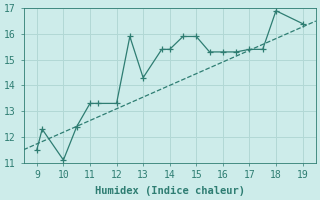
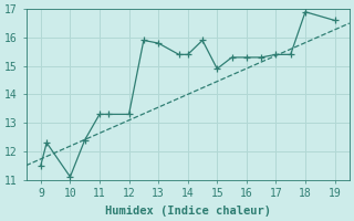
13: 14.3 -> 15.8
15: 15.9 -> 14.9
19: 16.4 -> 16.6
